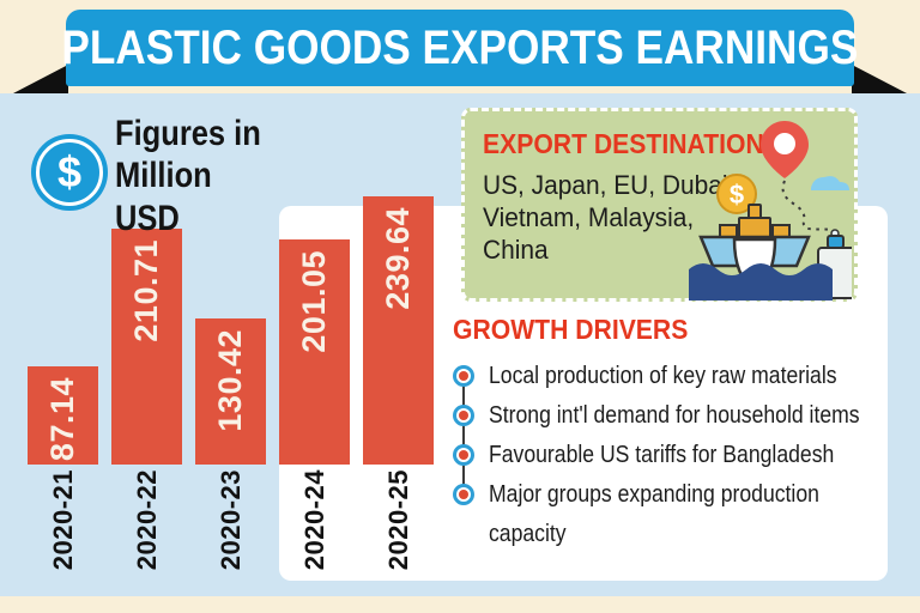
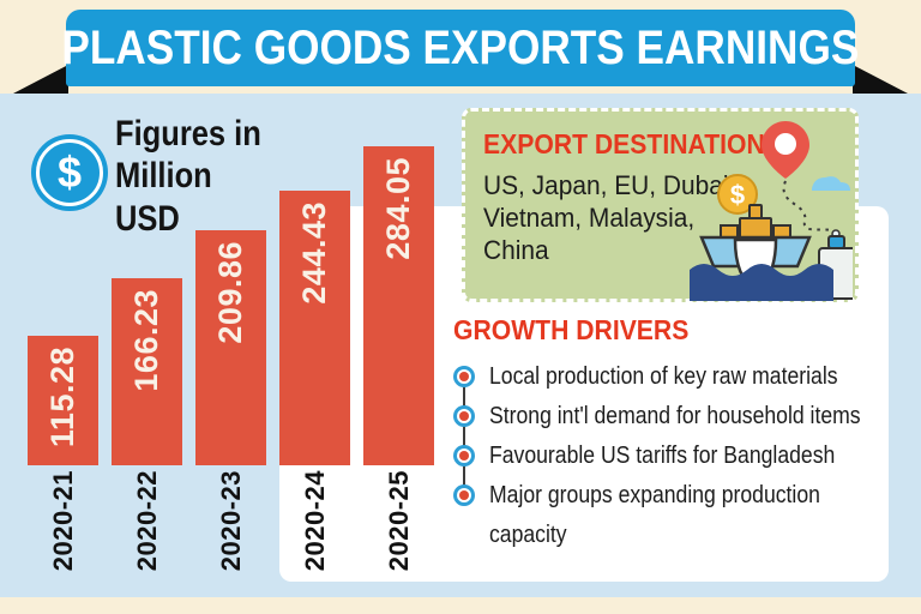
2020-21: 87.14 -> 115.28
2020-22: 210.71 -> 166.23
2020-23: 130.42 -> 209.86
2020-24: 201.05 -> 244.43
2020-25: 239.64 -> 284.05
